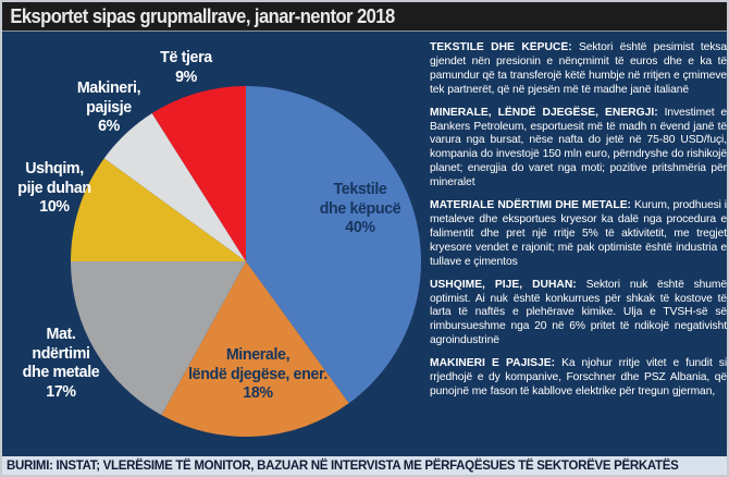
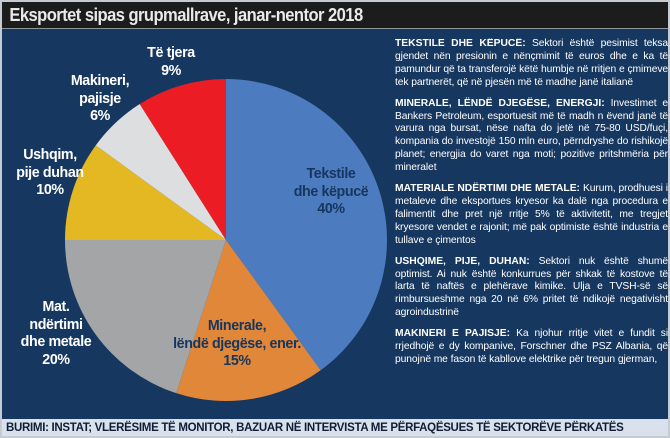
Minerale, lëndë djegëse, ener.: 18% -> 15%
Mat. ndërtimi dhe metale: 17% -> 20%
